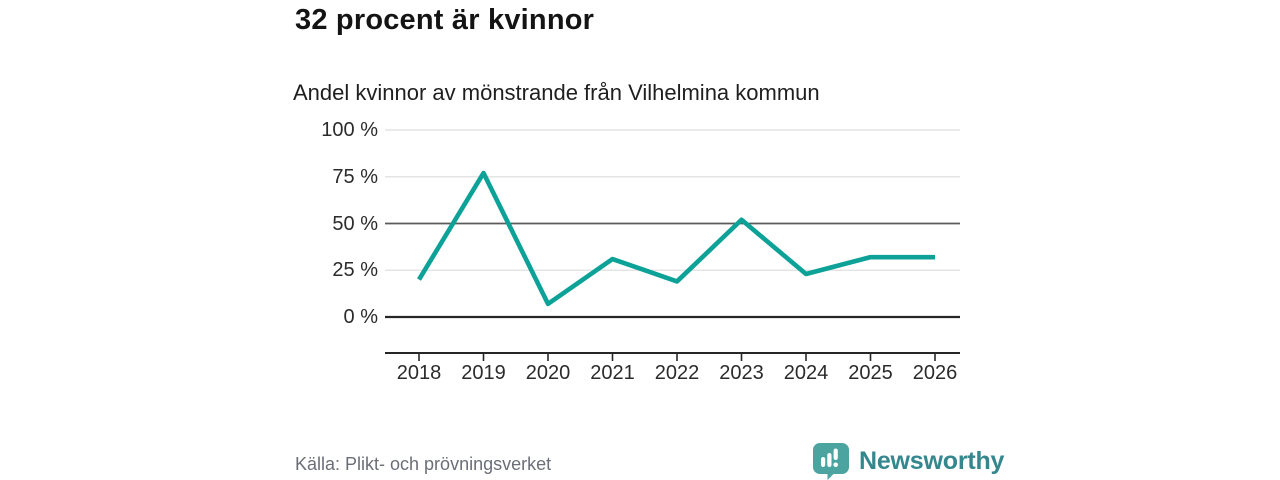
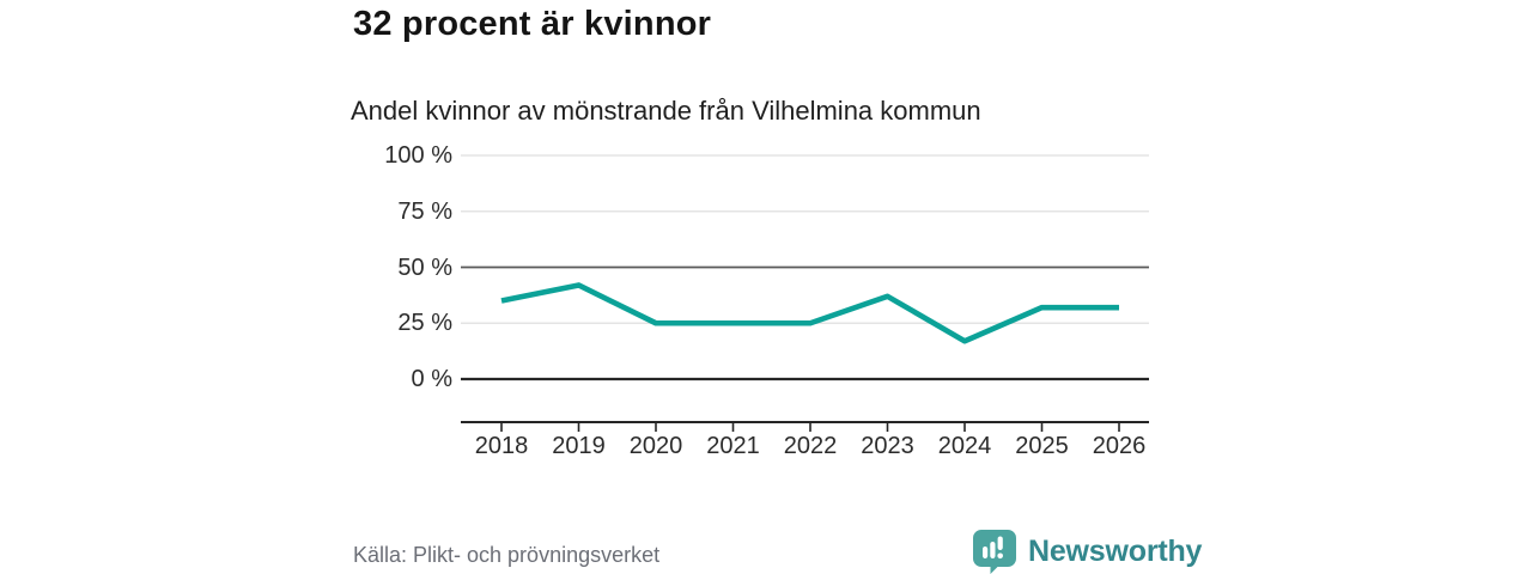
2018: 20% -> 35%
2019: 77% -> 42%
2020: 7% -> 25%
2021: 31% -> 25%
2022: 19% -> 25%
2023: 52% -> 37%
2024: 23% -> 17%
